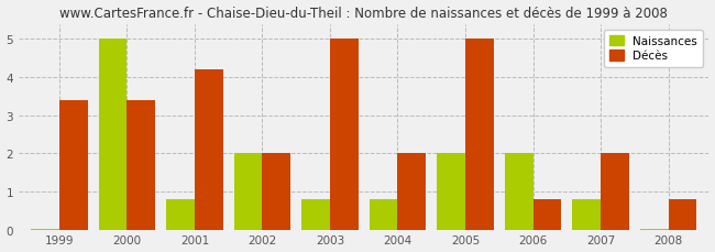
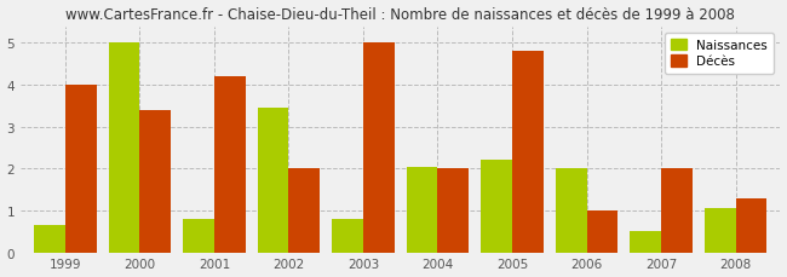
Naissances/1999: 0.03 -> 0.65
Décès/1999: 3.4 -> 4.0
Naissances/2002: 2.00 -> 3.45
Naissances/2004: 0.80 -> 2.05
Naissances/2005: 2.00 -> 2.20
Décès/2005: 5.0 -> 4.8
Décès/2006: 0.8 -> 1.0
Naissances/2007: 0.80 -> 0.50
Naissances/2008: 0.03 -> 1.05
Décès/2008: 0.8 -> 1.3
